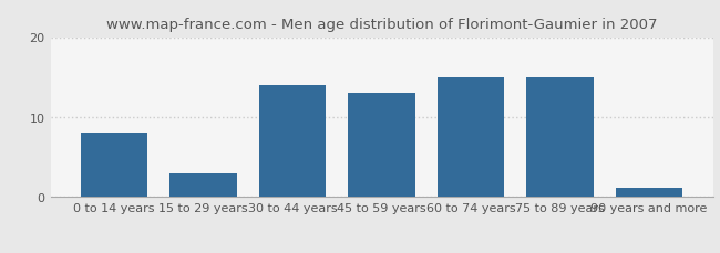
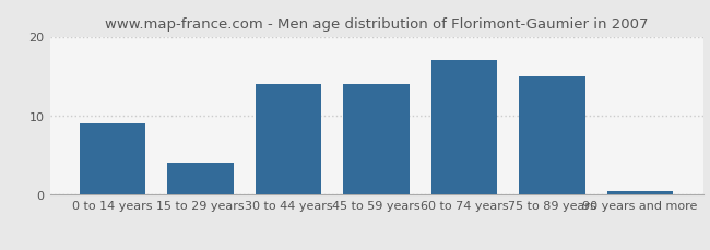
0 to 14 years: 8.0 -> 9.0
15 to 29 years: 3.0 -> 4.0
45 to 59 years: 13.0 -> 14.0
60 to 74 years: 15.0 -> 17.0
90 years and more: 1.2 -> 0.5
